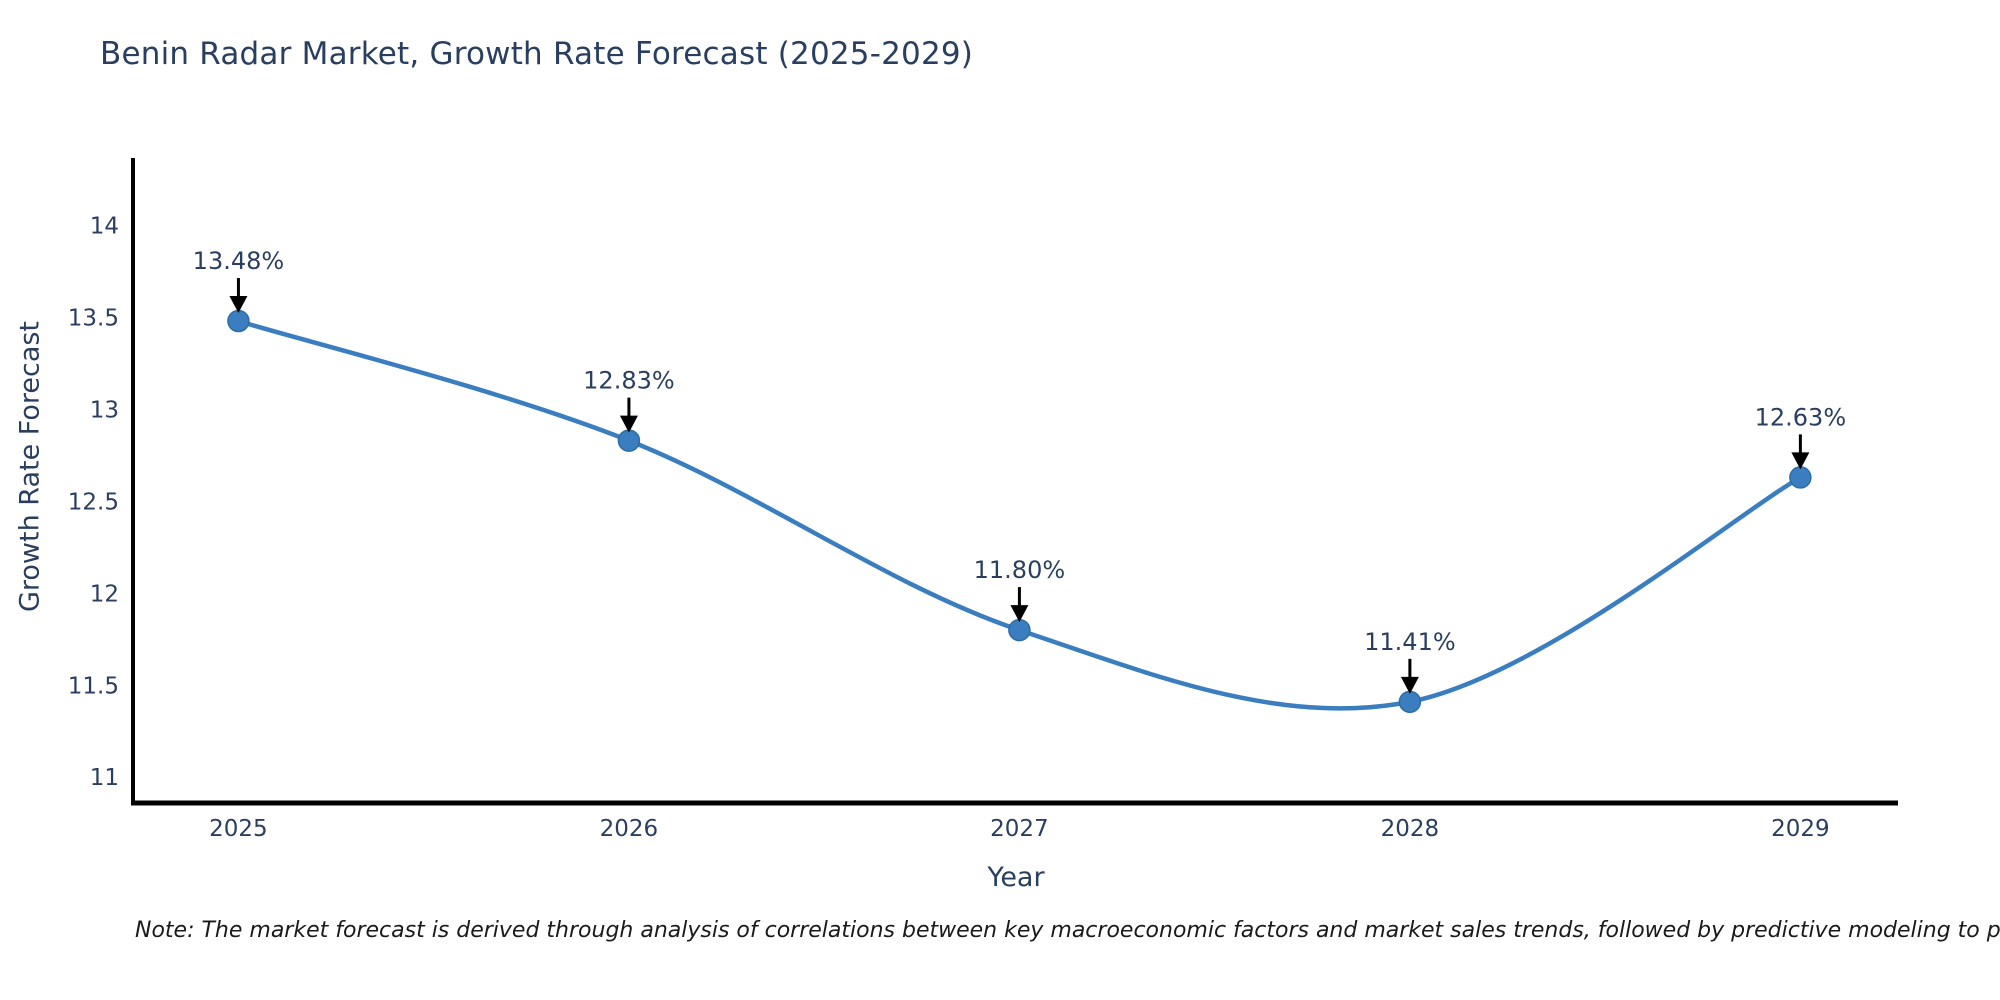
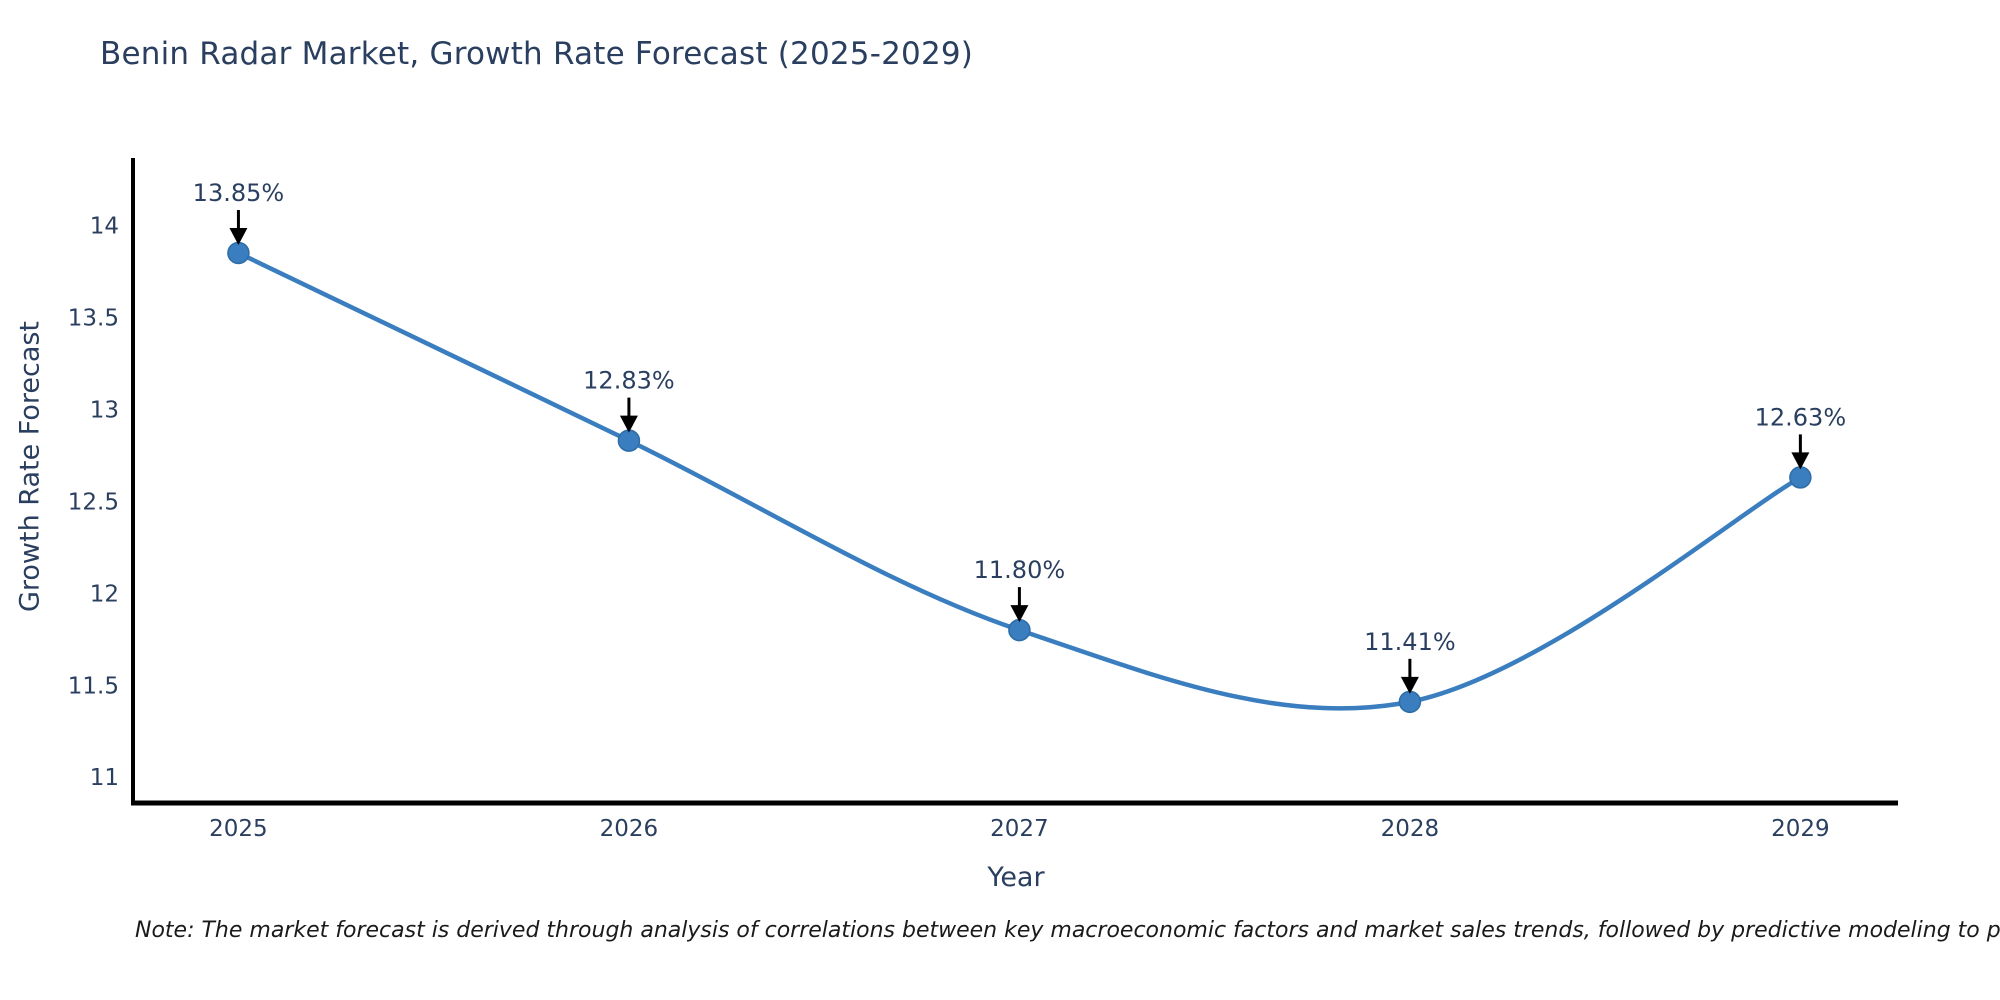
2025: 13.48% -> 13.85%
